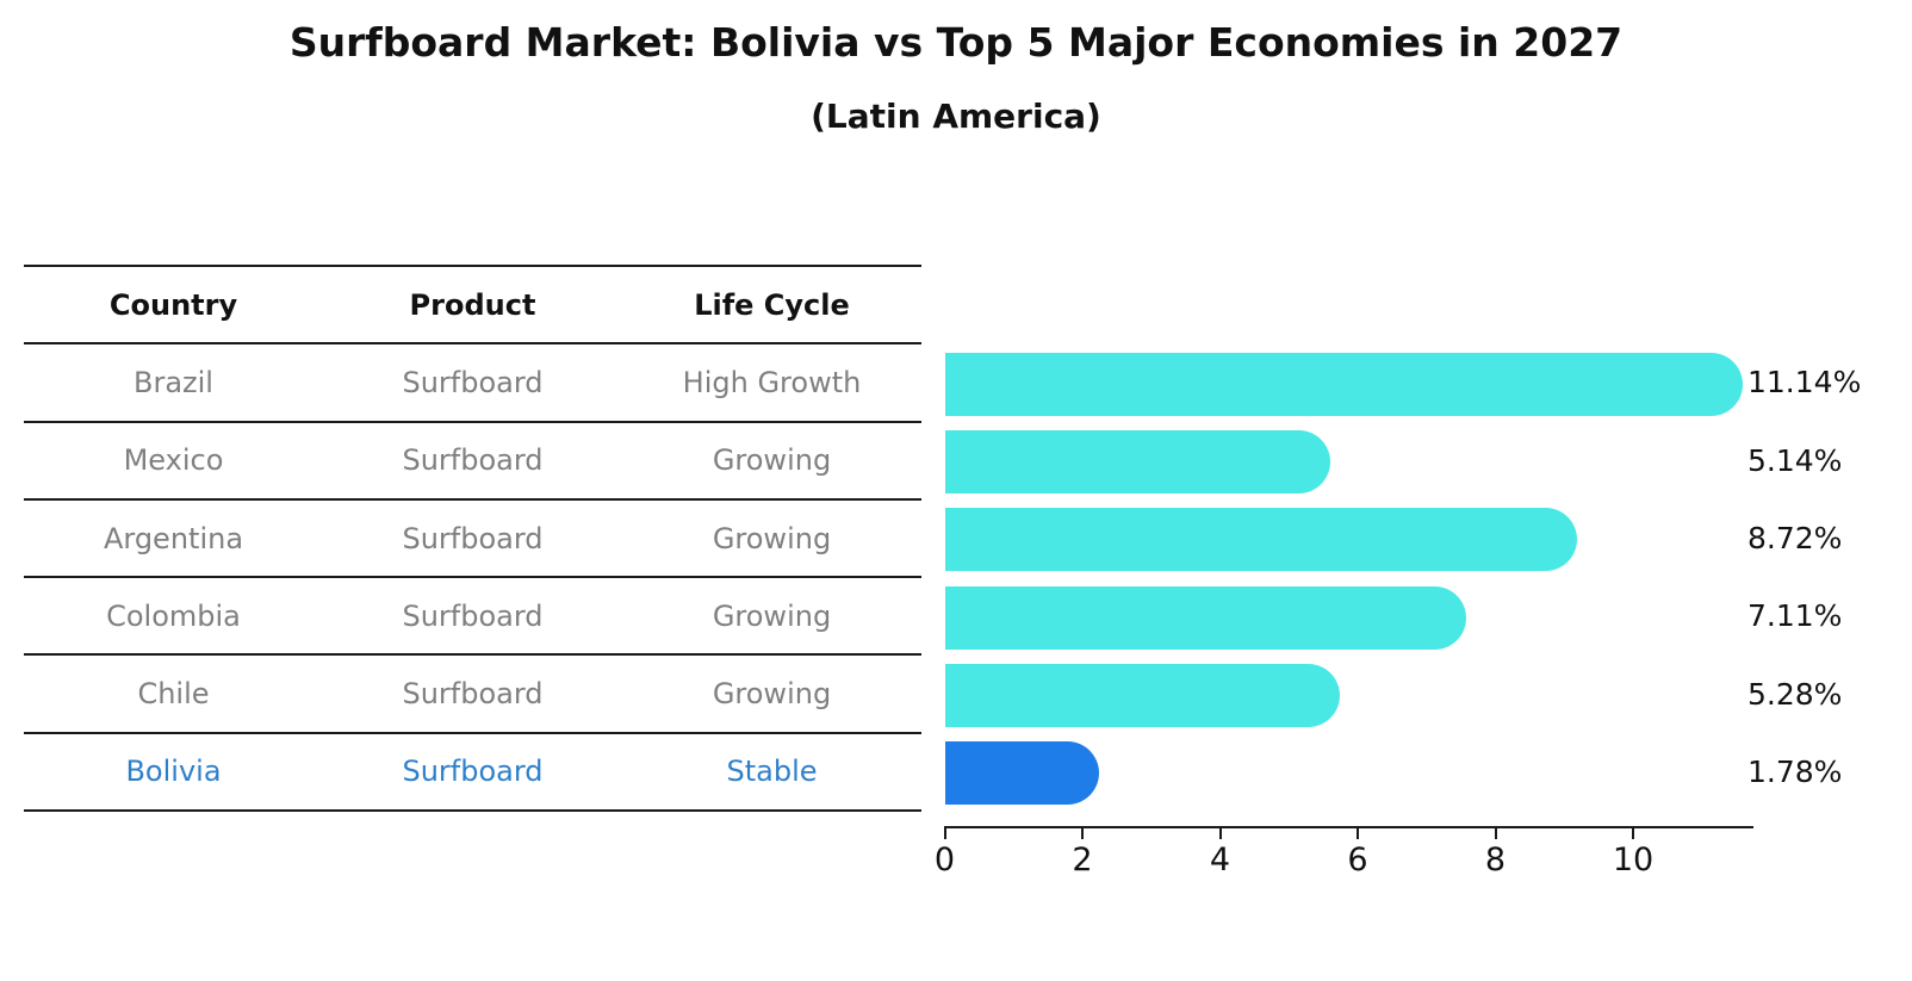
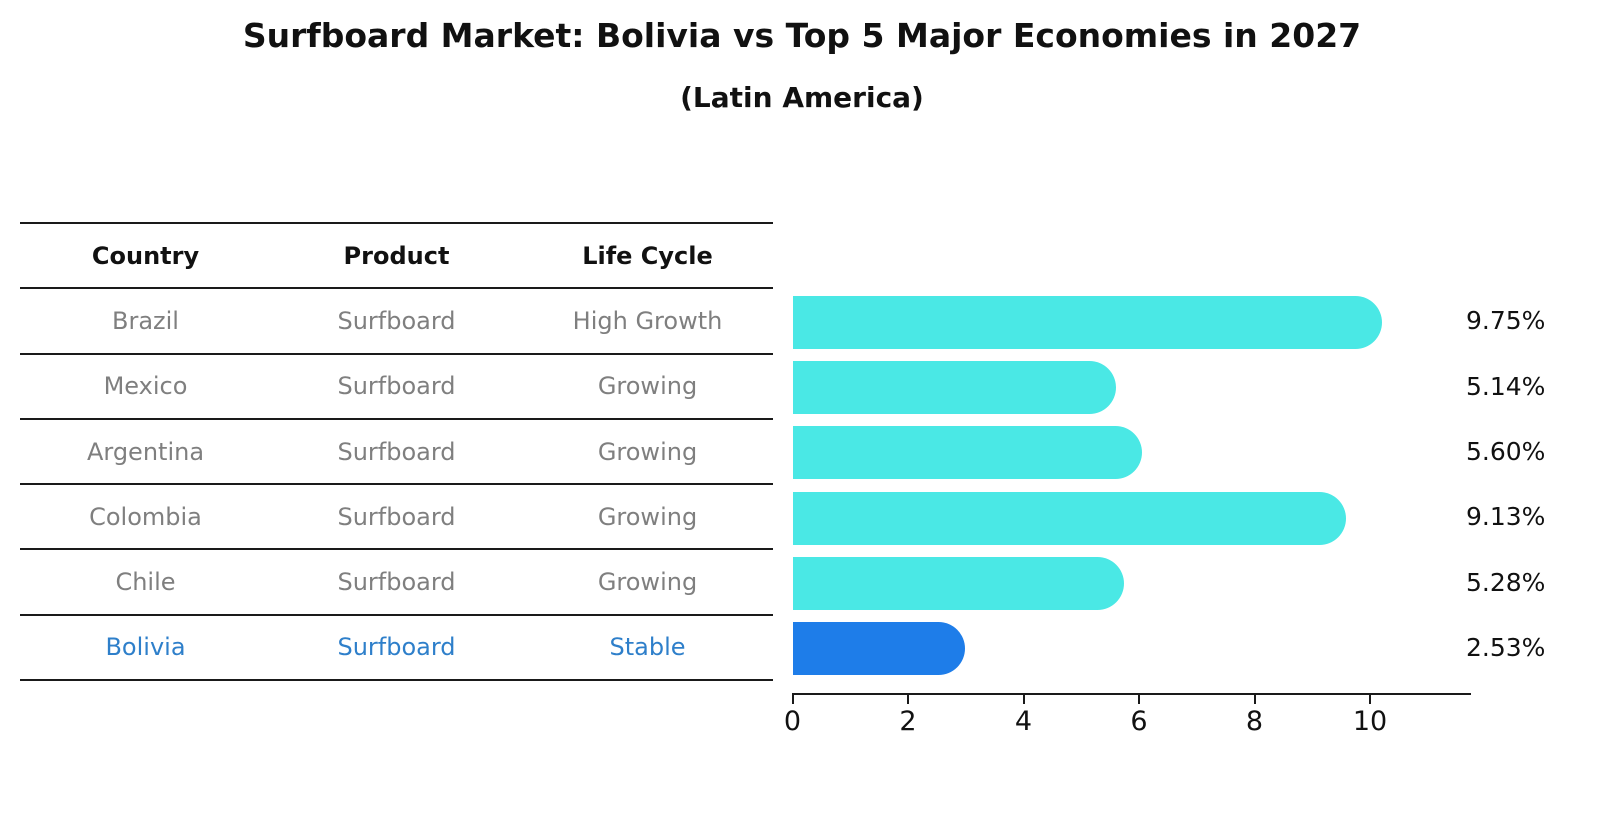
Brazil: 11.14% -> 9.75%
Argentina: 8.72% -> 5.60%
Colombia: 7.11% -> 9.13%
Bolivia: 1.78% -> 2.53%
